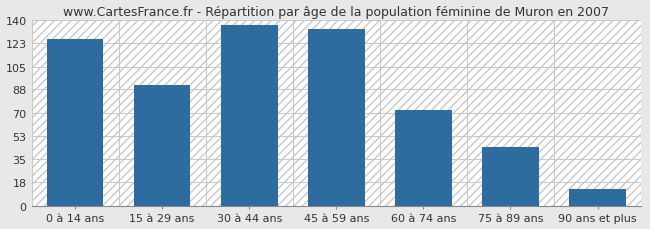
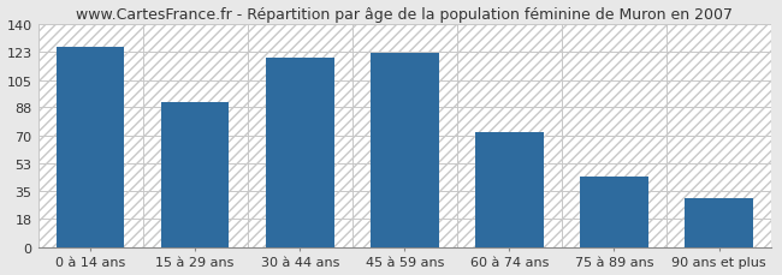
30 à 44 ans: 136 -> 119
45 à 59 ans: 133 -> 122
90 ans et plus: 13 -> 31
